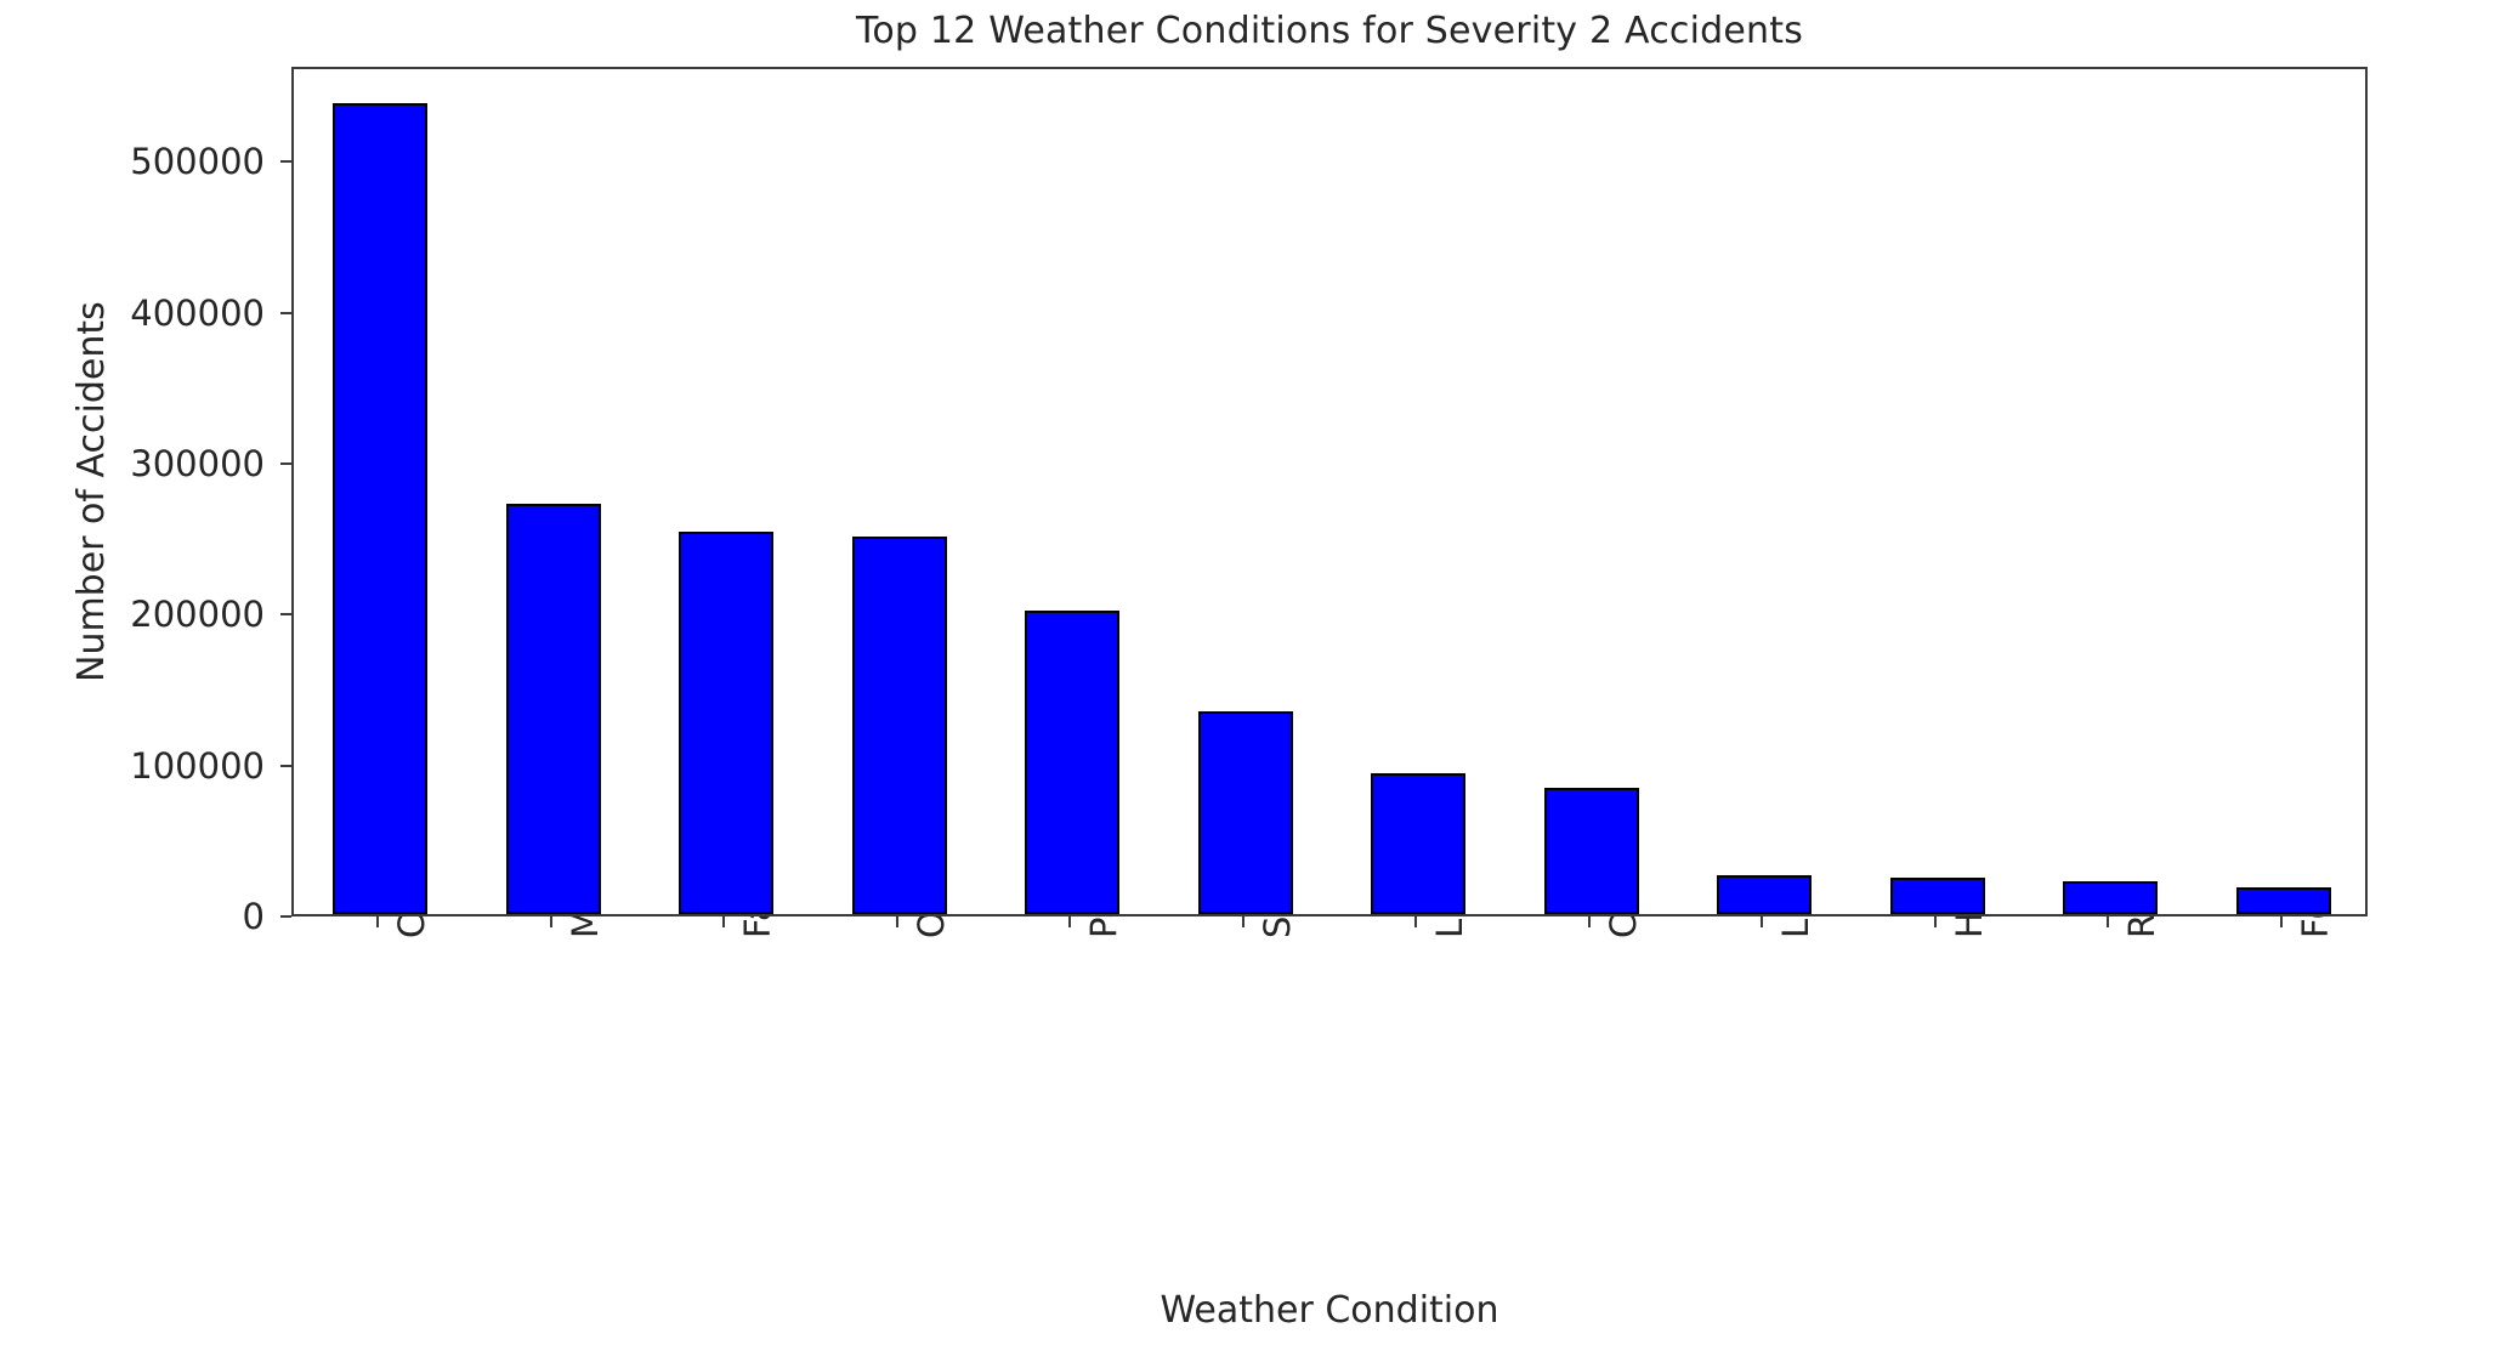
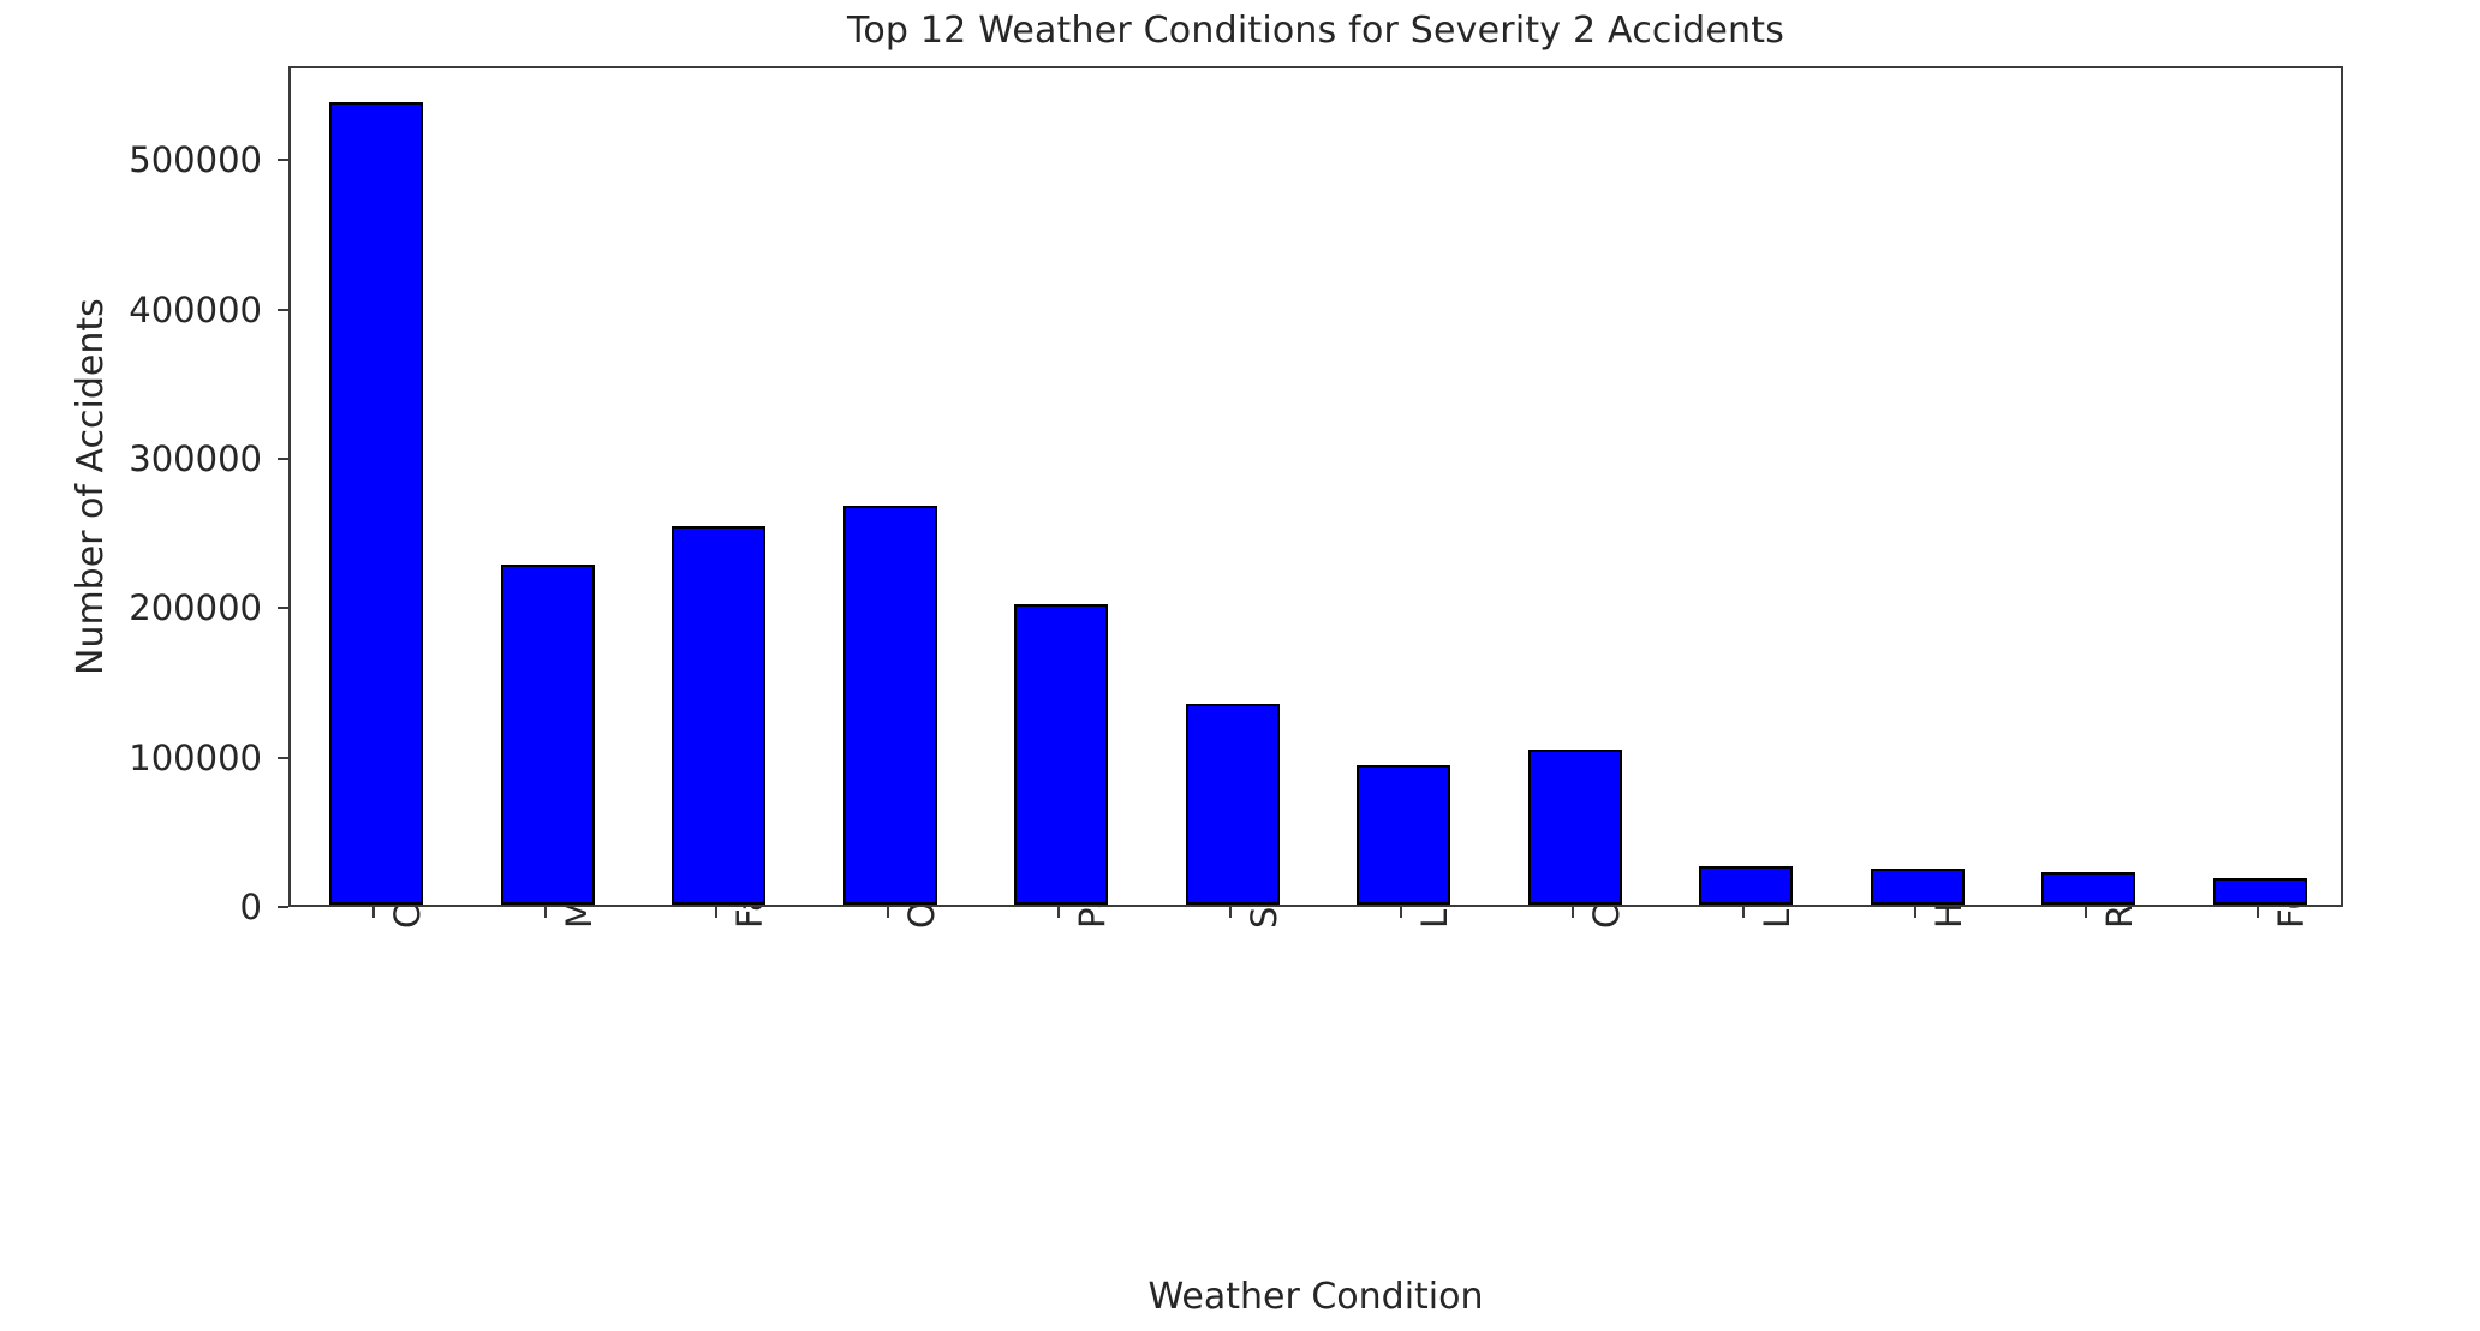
Mostly Cloudy: 272000 -> 228000
Overcast: 250000 -> 267000
Cloudy: 84000 -> 104000
